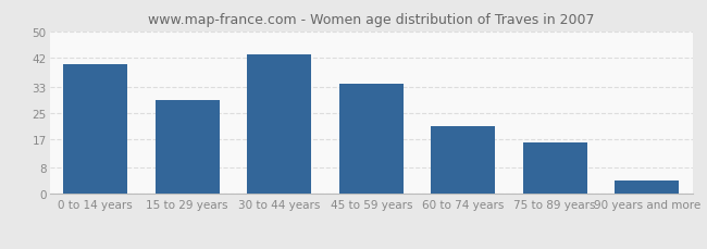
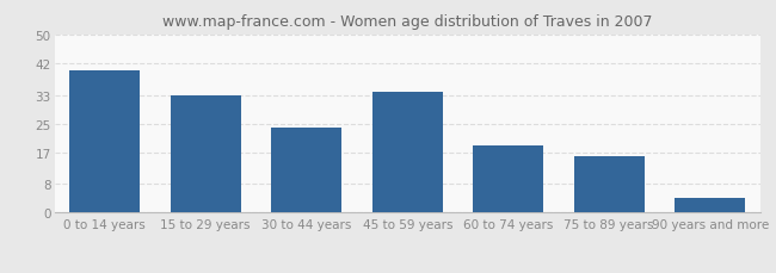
15 to 29 years: 29 -> 33
30 to 44 years: 43 -> 24
60 to 74 years: 21 -> 19
